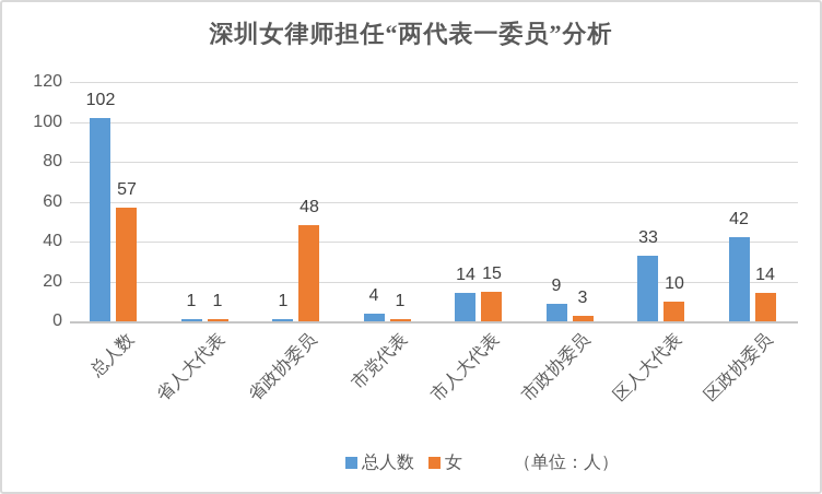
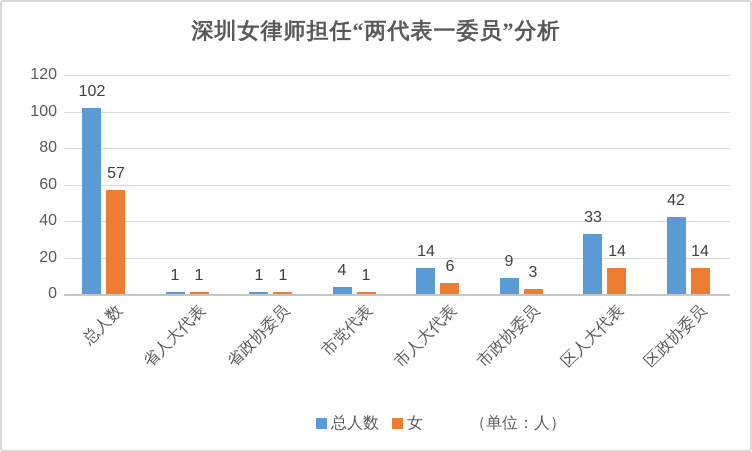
女/省政协委员: 48 -> 1
女/市人大代表: 15 -> 6
女/区人大代表: 10 -> 14
